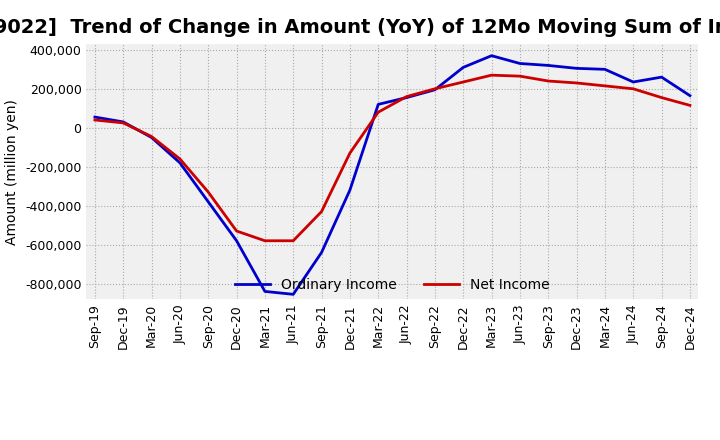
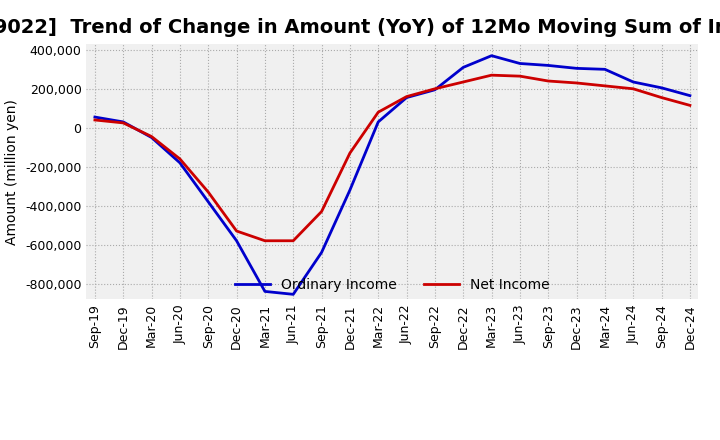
Ordinary Income/Mar-22: 120,000 -> 30,000
Ordinary Income/Sep-24: 260,000 -> 200,000
